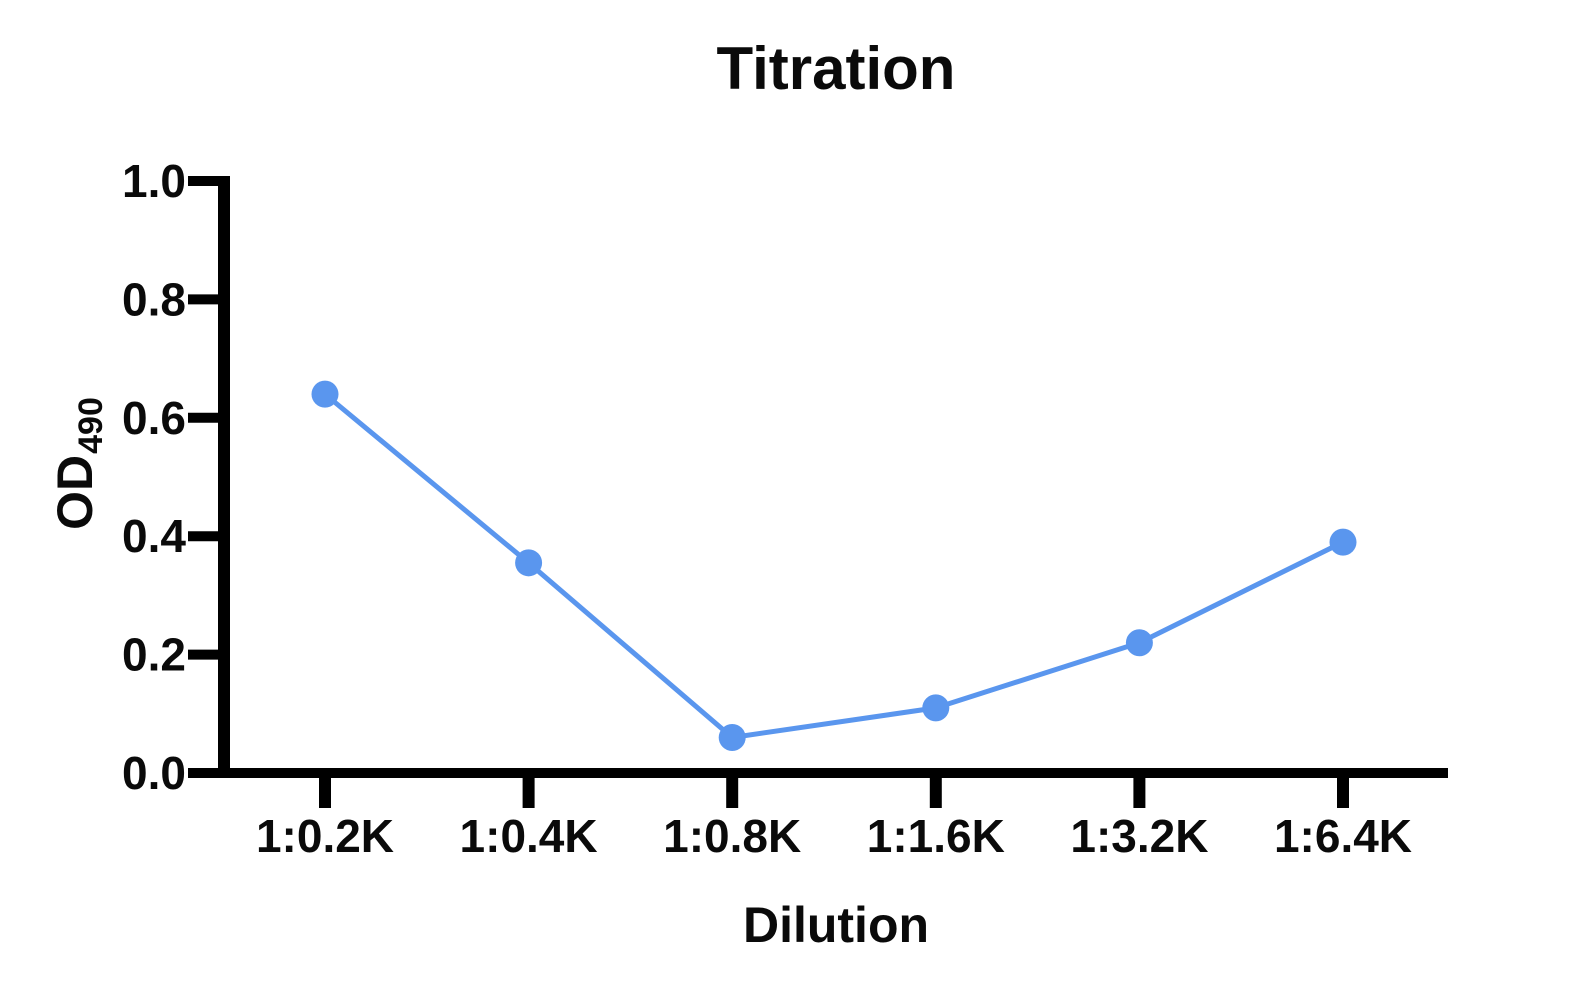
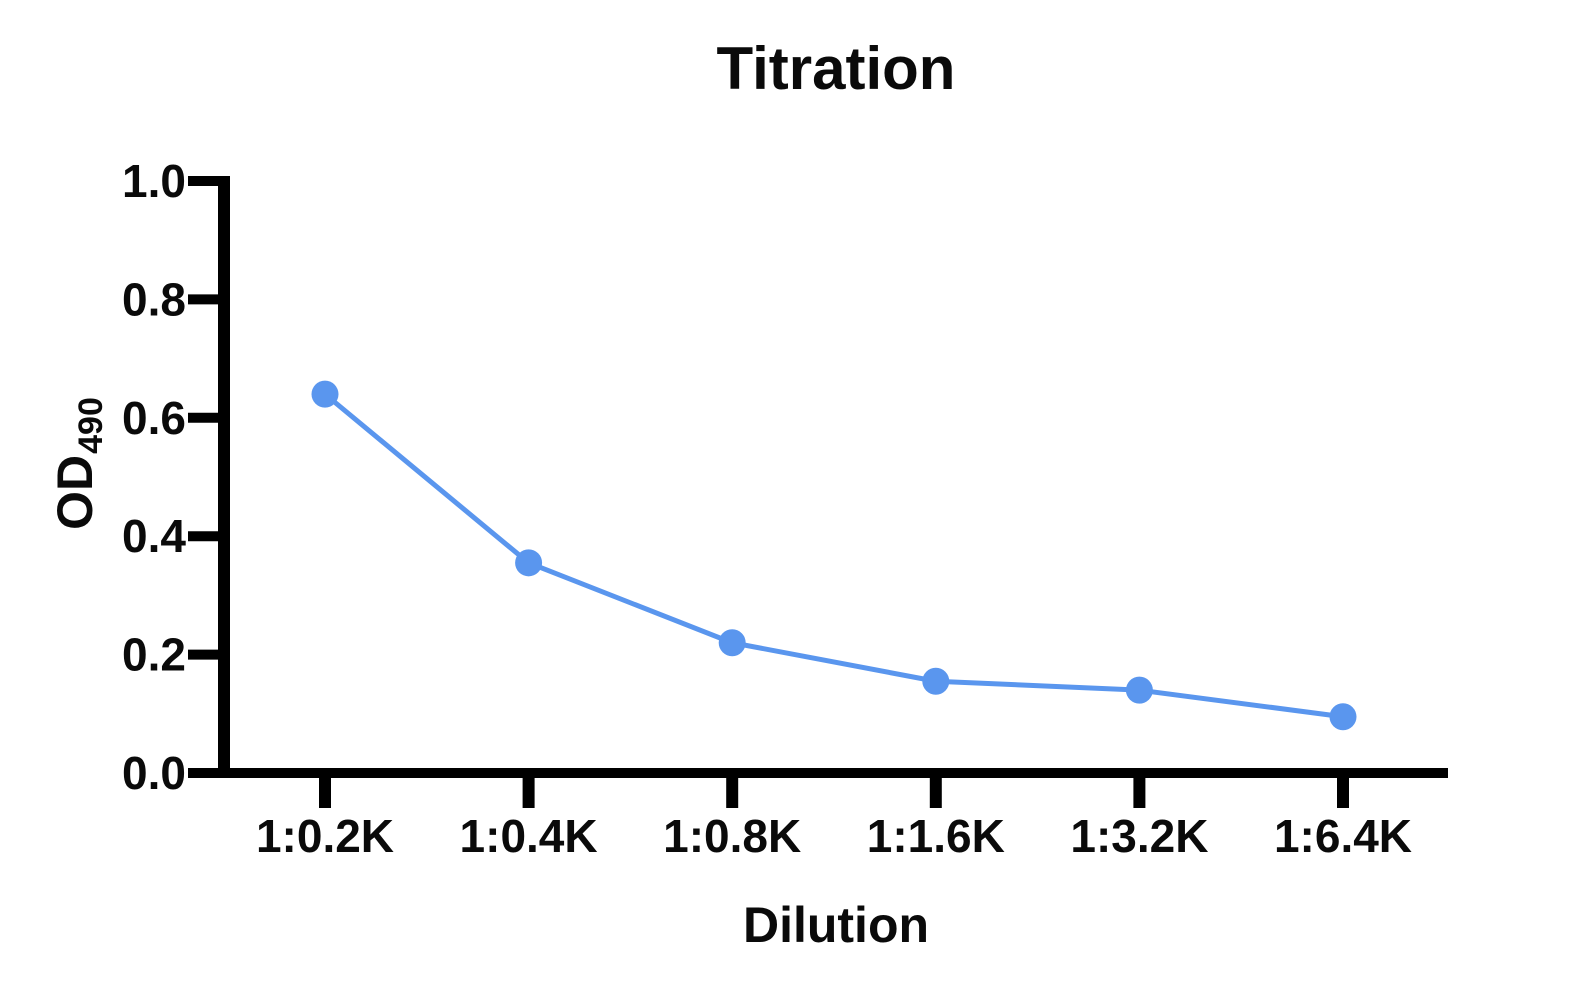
1:0.8K: 0.06 -> 0.22
1:1.6K: 0.11 -> 0.15
1:3.2K: 0.22 -> 0.14
1:6.4K: 0.39 -> 0.10
